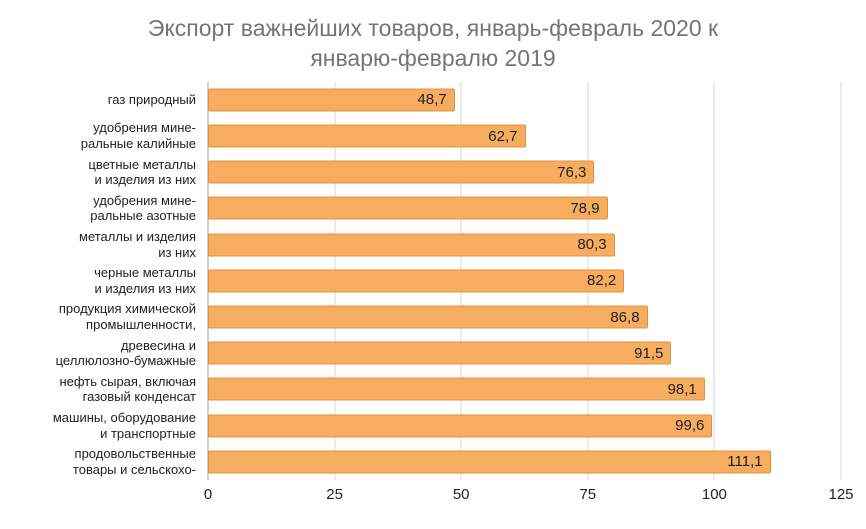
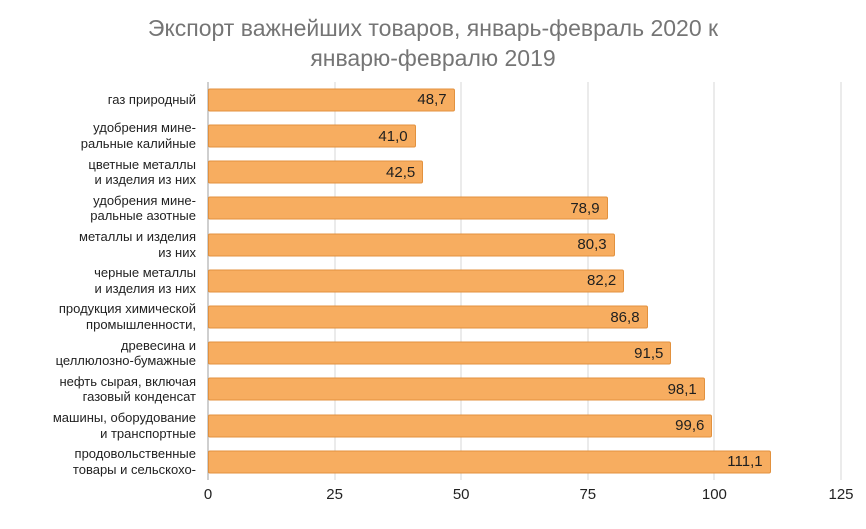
удобрения мине- ральные калийные: 62,7 -> 41,0
цветные металлы и изделия из них: 76,3 -> 42,5
